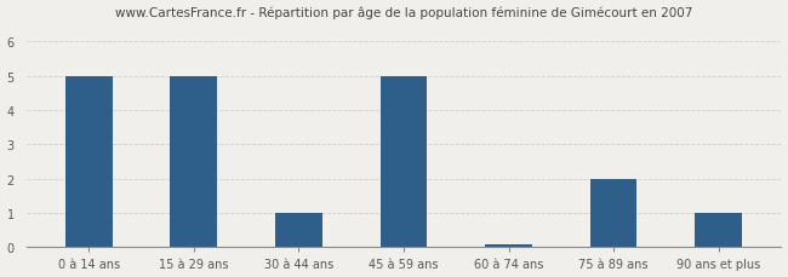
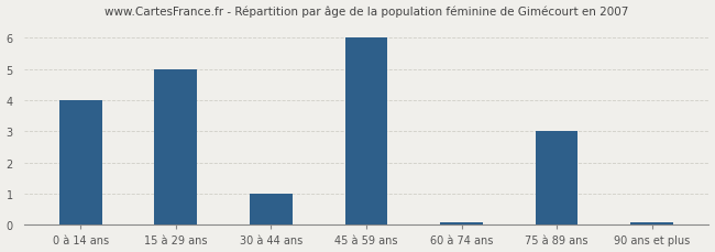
0 à 14 ans: 5.00 -> 4.00
45 à 59 ans: 5.00 -> 6.00
75 à 89 ans: 2.00 -> 3.00
90 ans et plus: 1.00 -> 0.07
